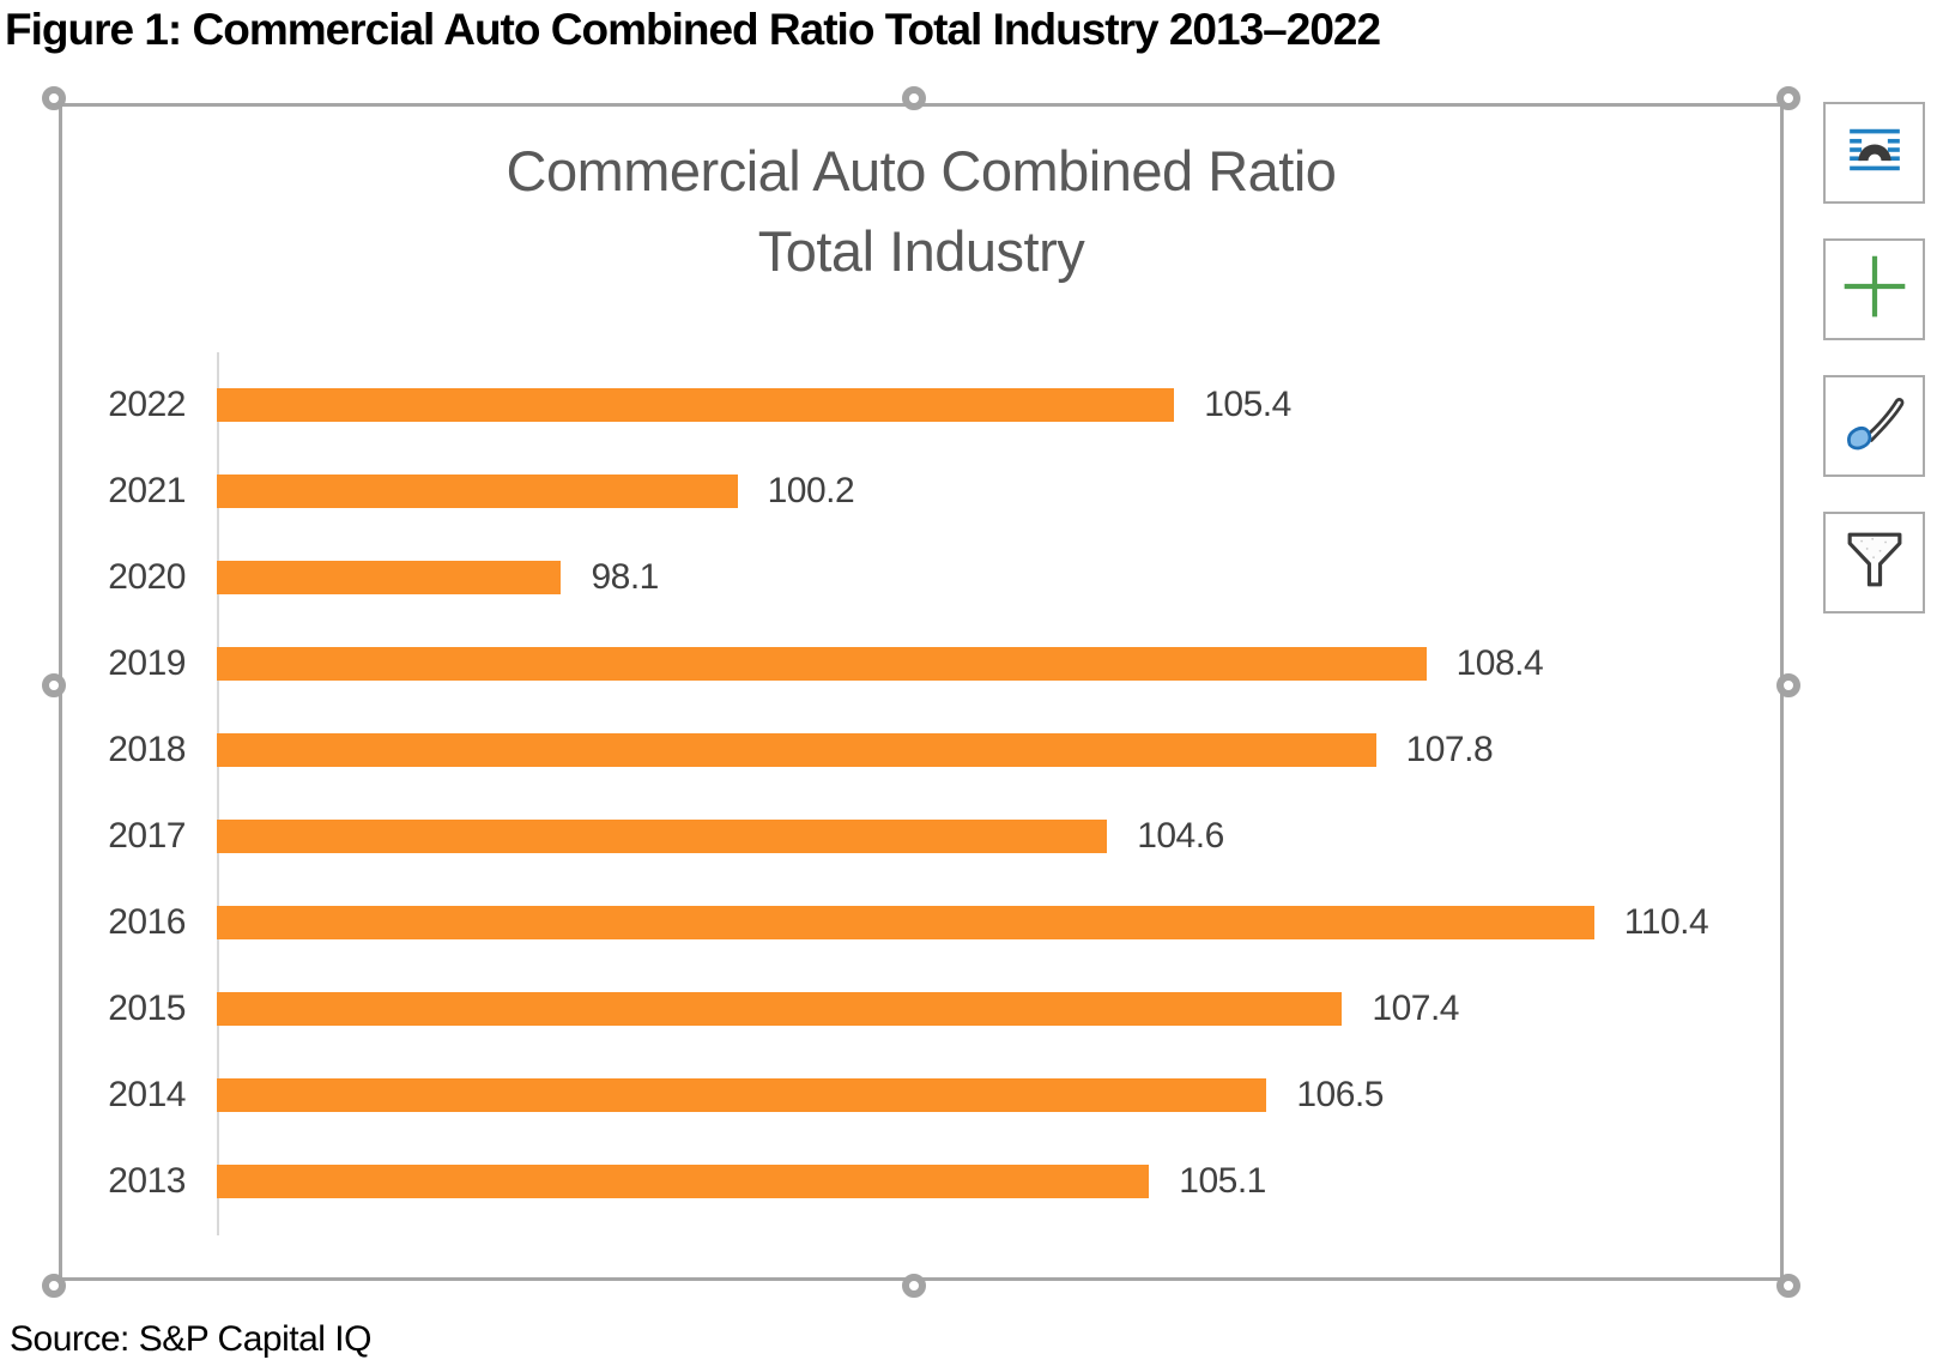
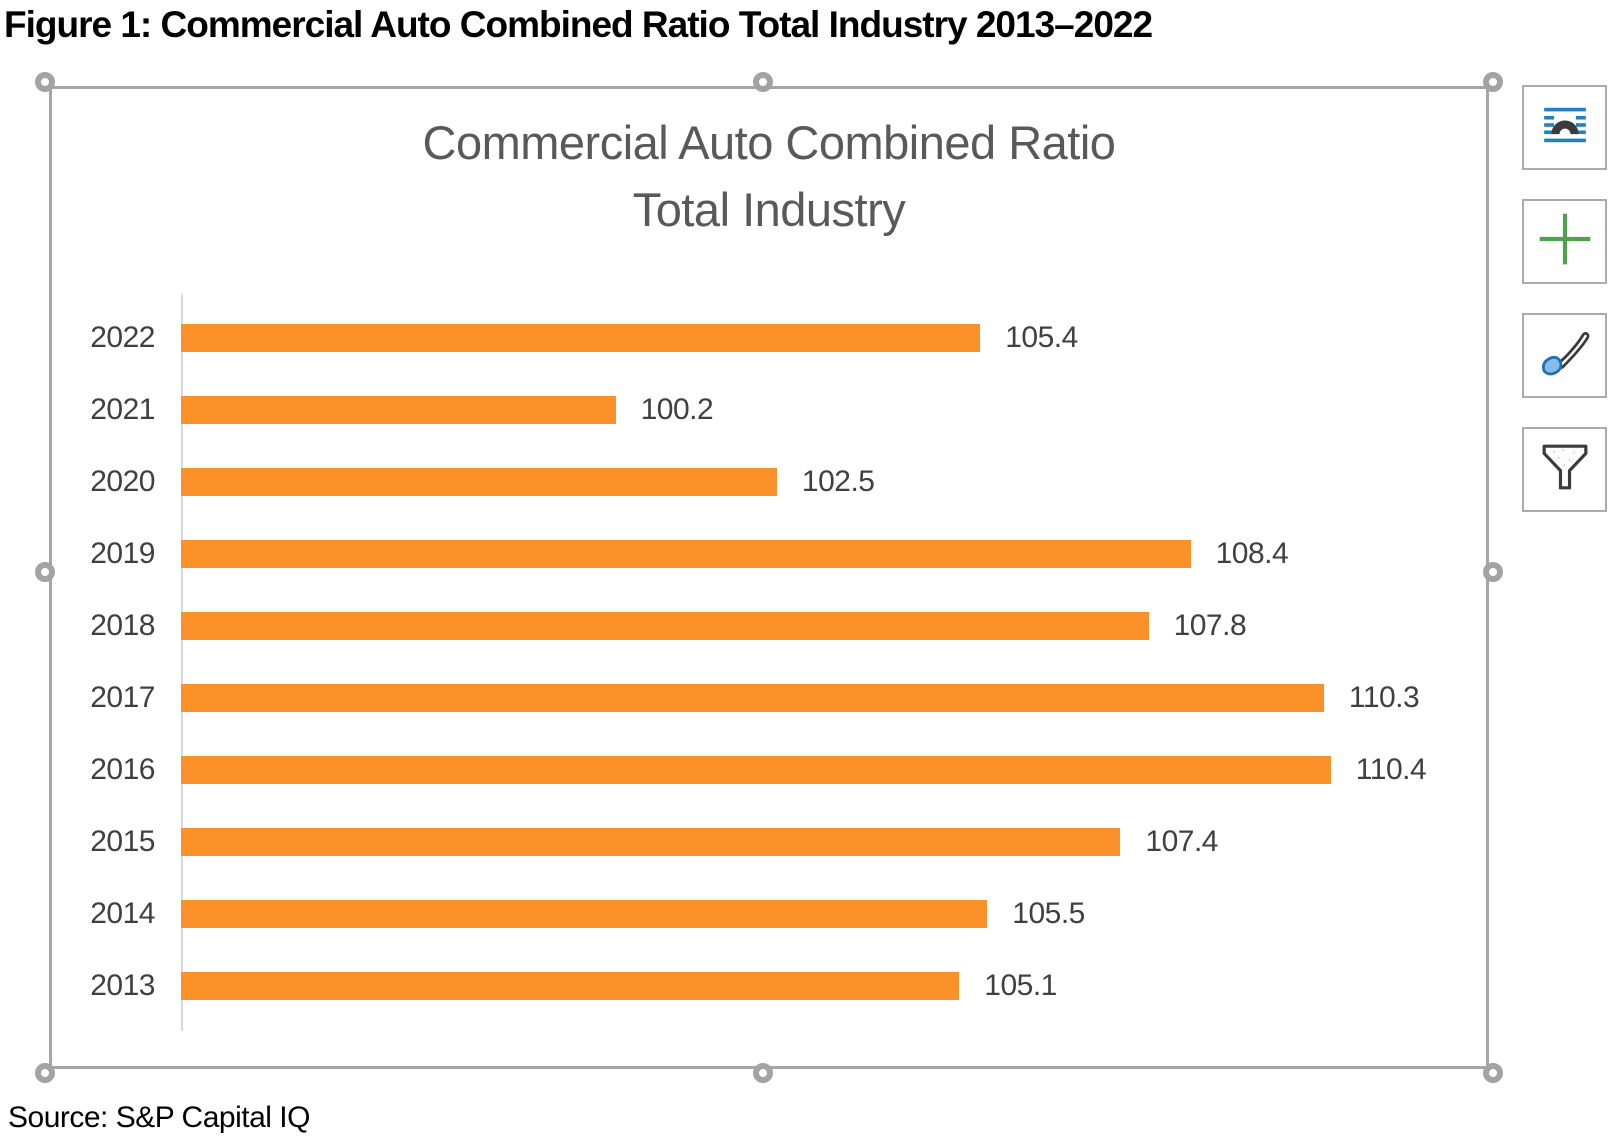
2020: 98.1 -> 102.5
2017: 104.6 -> 110.3
2014: 106.5 -> 105.5
